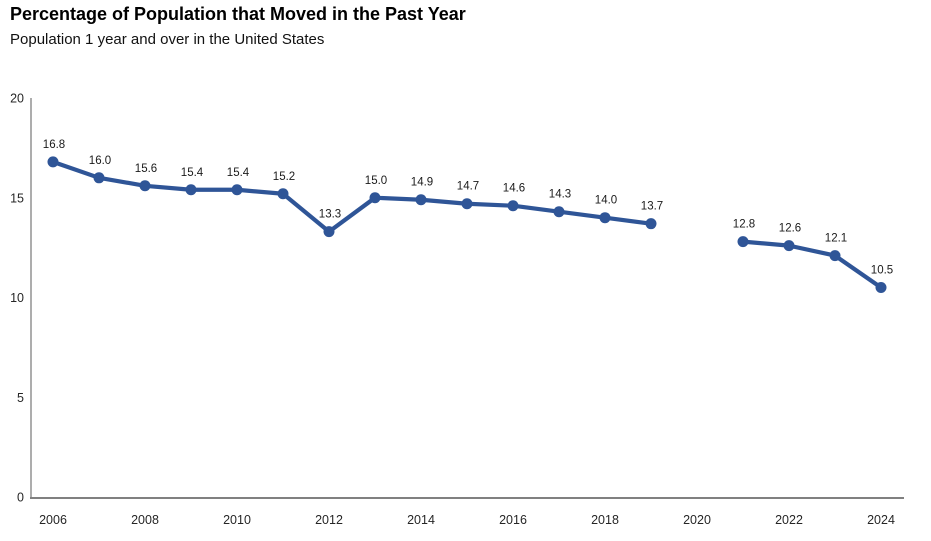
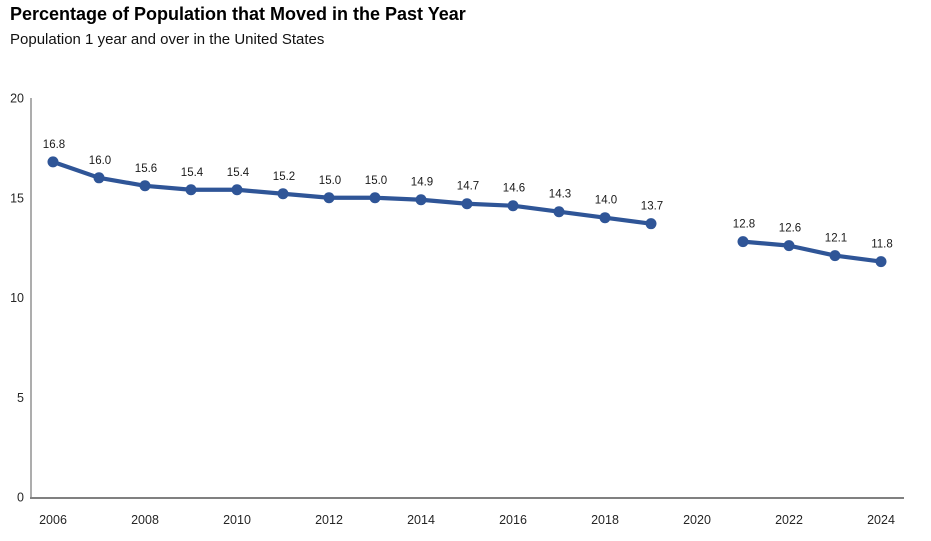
2012: 13.3 -> 15.0
2024: 10.5 -> 11.8
